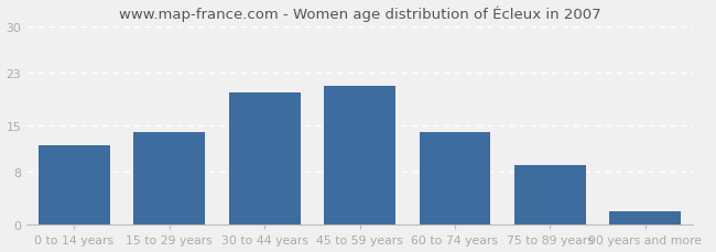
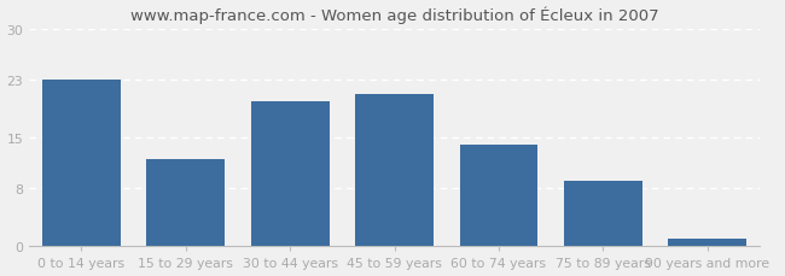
0 to 14 years: 12 -> 23
15 to 29 years: 14 -> 12
90 years and more: 2 -> 1
